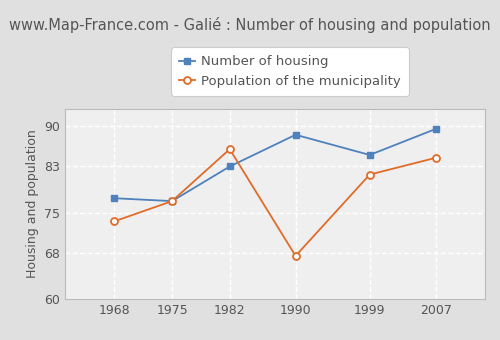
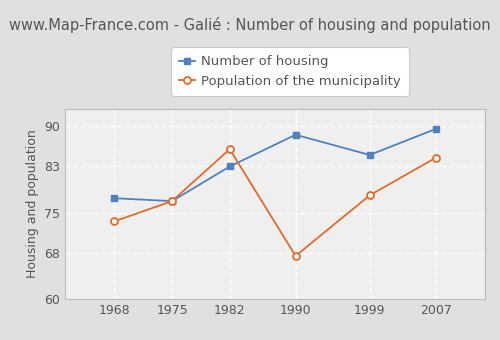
Population of the municipality/1999: 81.6 -> 78.0
